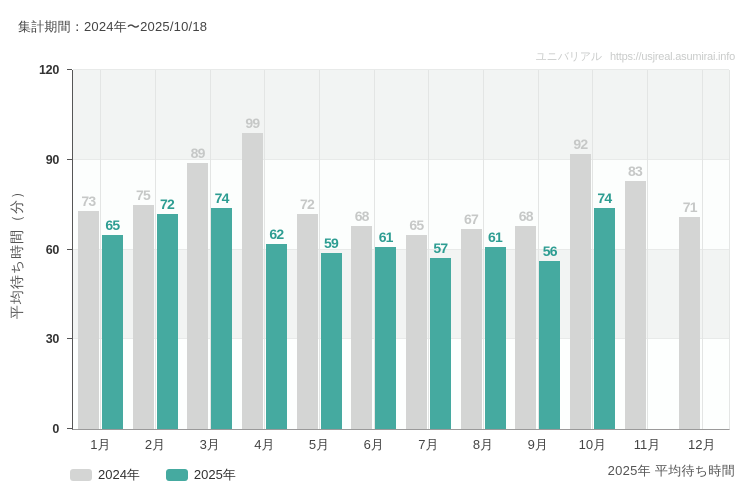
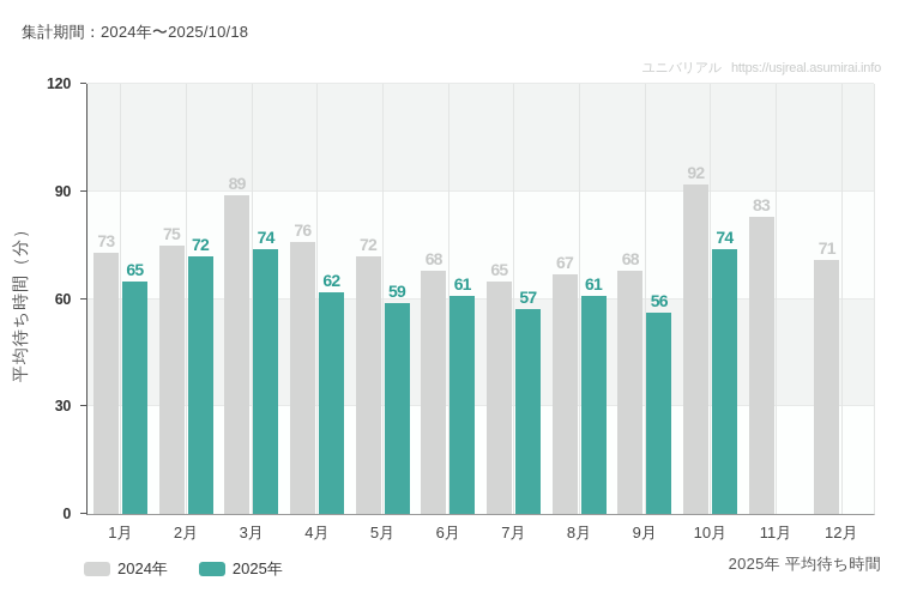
2024年/4月: 99 -> 76
